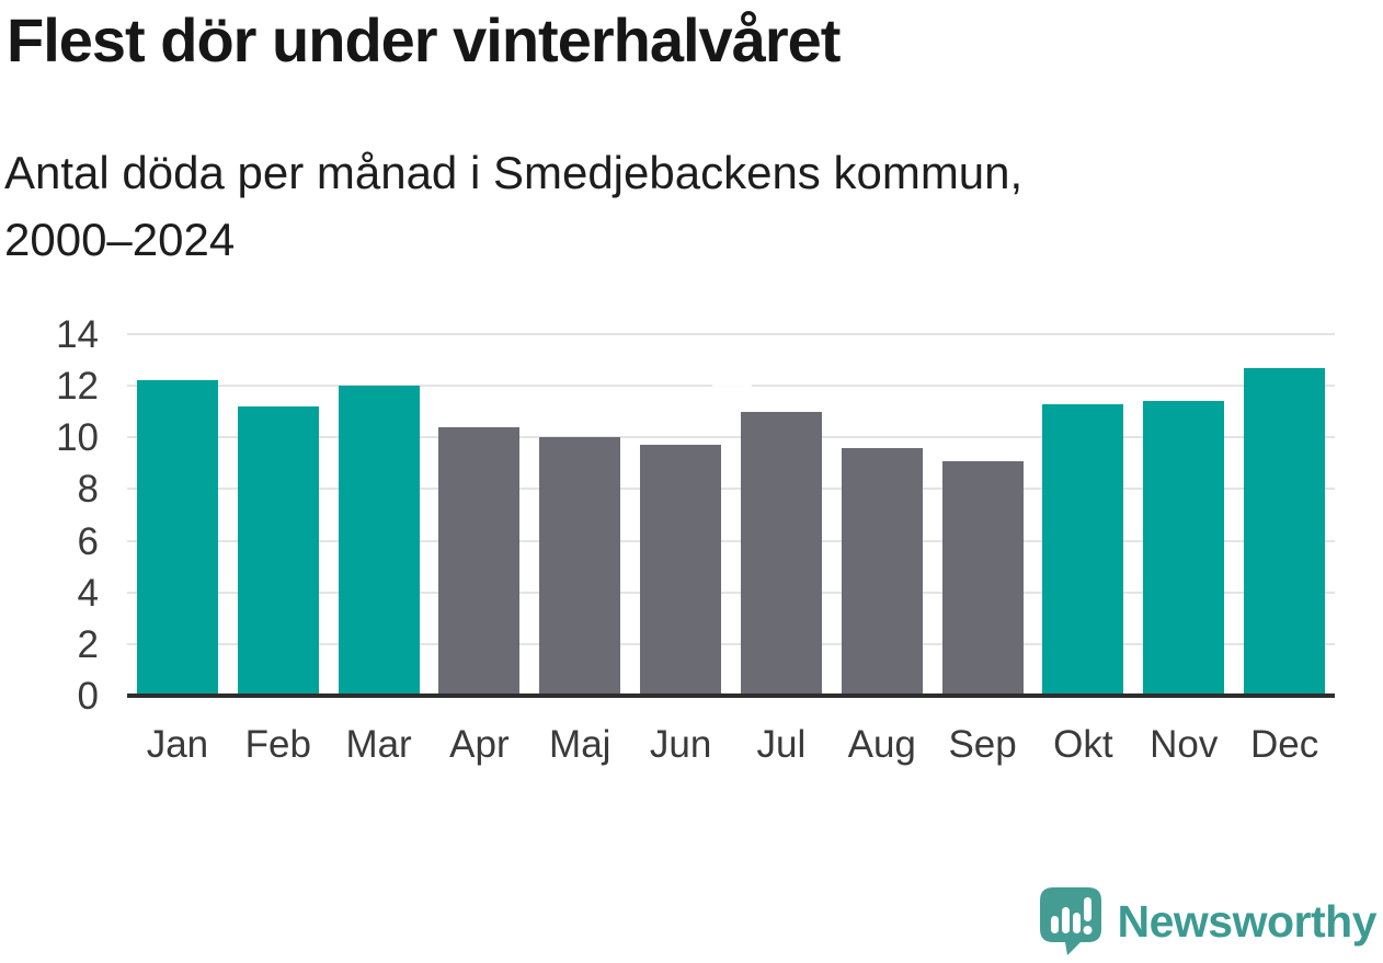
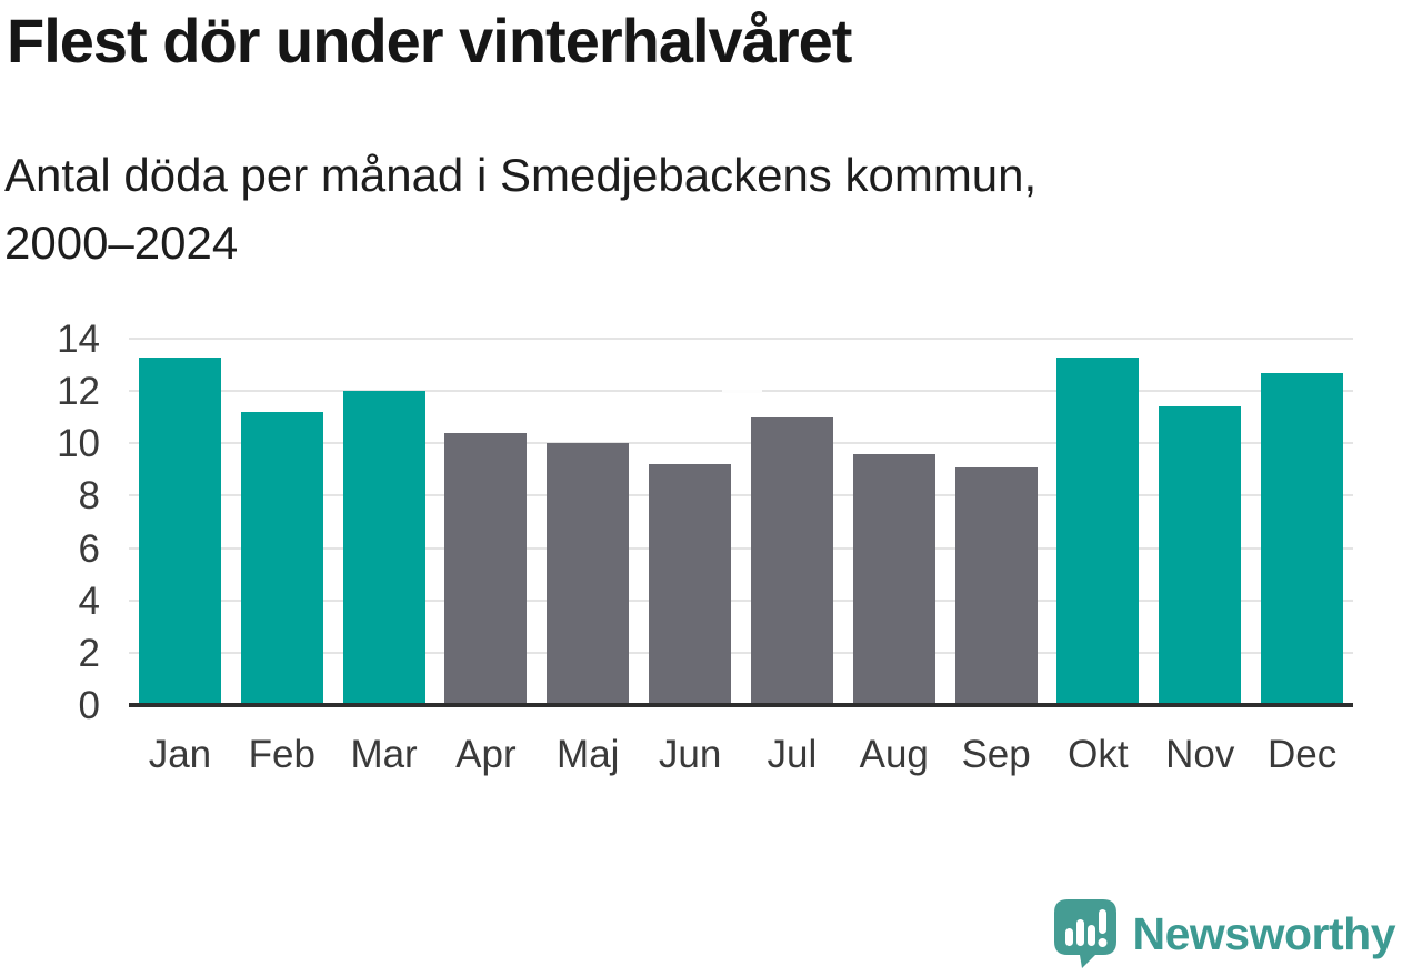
Jan: 12.2 -> 13.3
Jun: 9.7 -> 9.2
Okt: 11.3 -> 13.3
